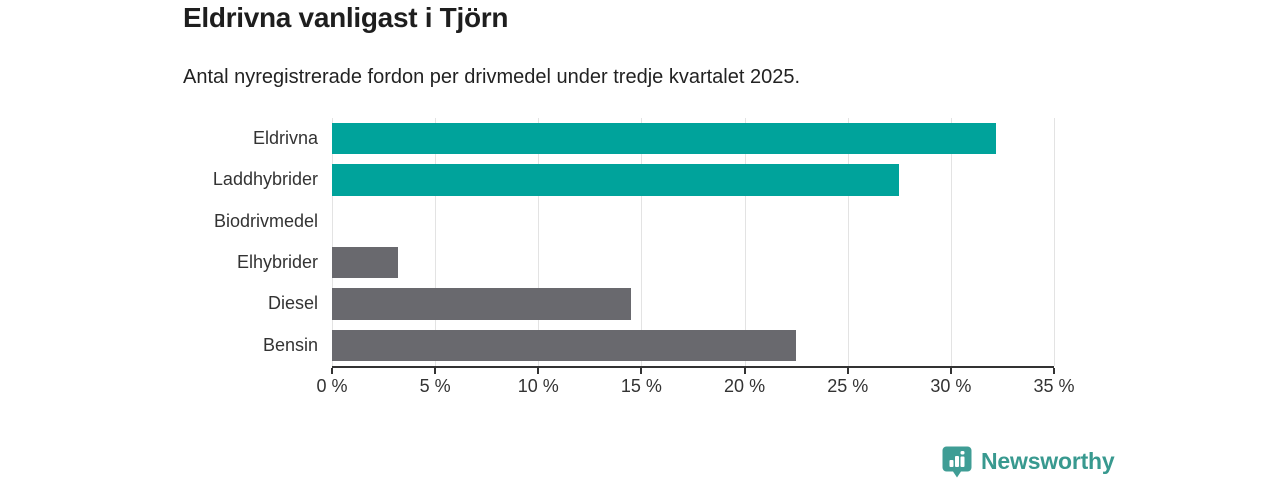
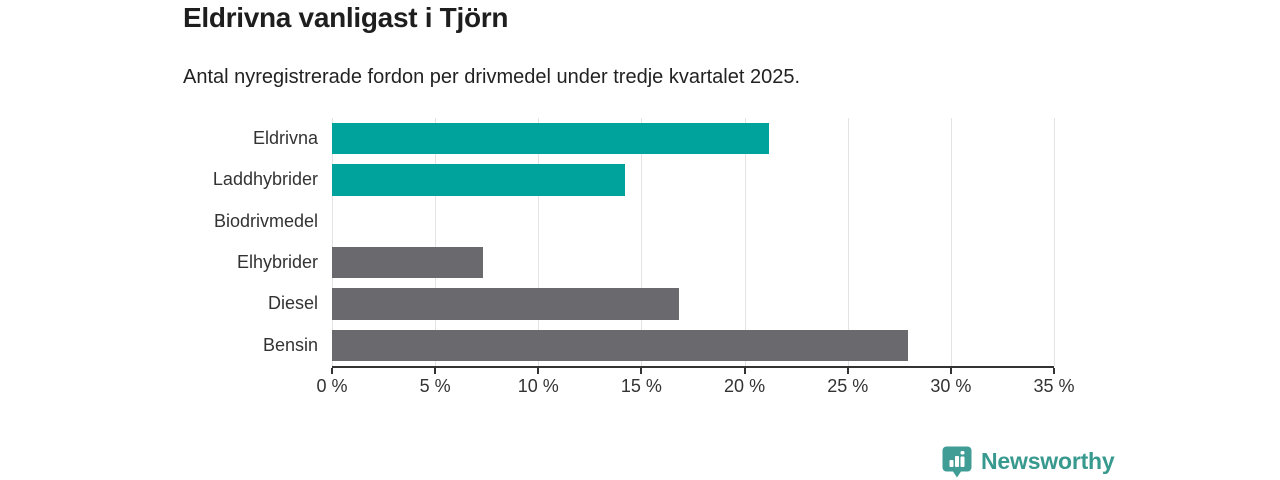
Eldrivna: 32.2% -> 21.2%
Laddhybrider: 27.5% -> 14.2%
Elhybrider: 3.2% -> 7.3%
Diesel: 14.5% -> 16.8%
Bensin: 22.5% -> 27.9%
